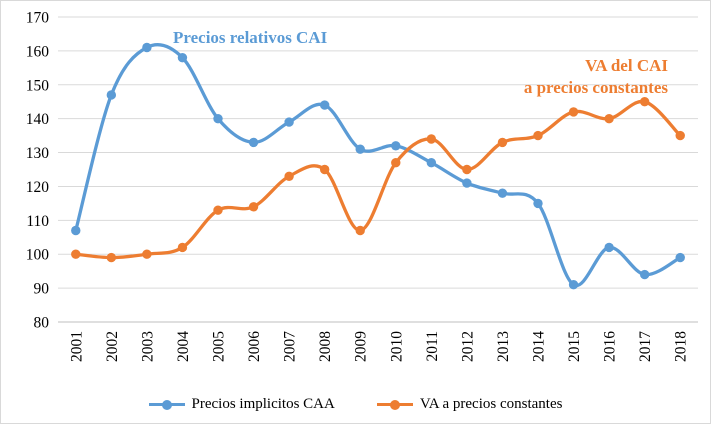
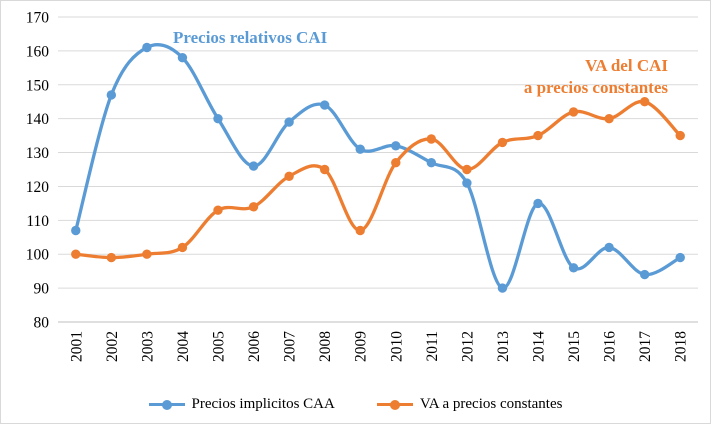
Precios implicitos CAA/2006: 133 -> 126
Precios implicitos CAA/2013: 118 -> 90
Precios implicitos CAA/2015: 91 -> 96
